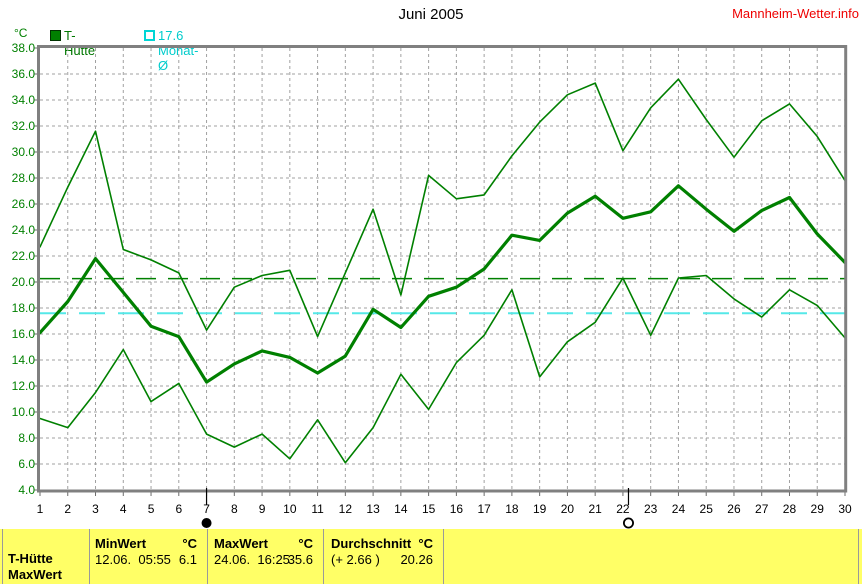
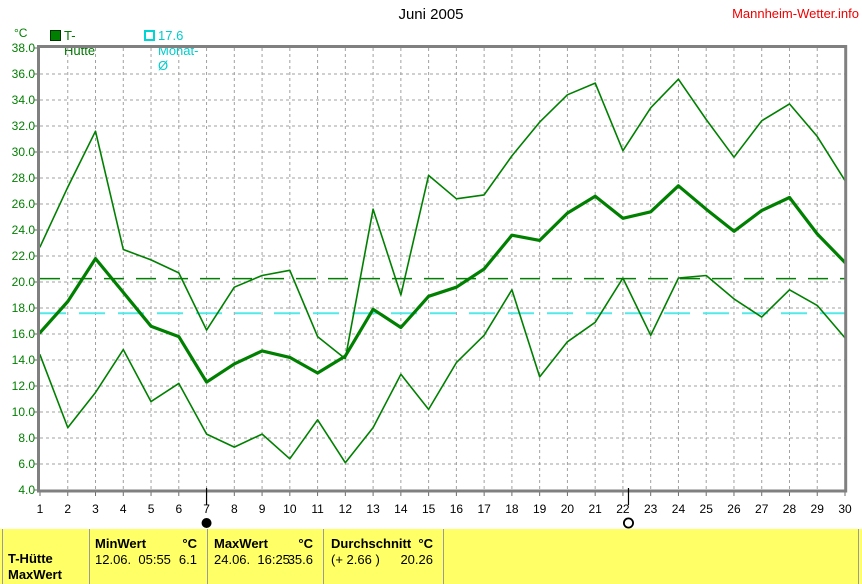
MinWert/1: 9.5 -> 14.4
MaxWert/12: 20.7 -> 14.1
